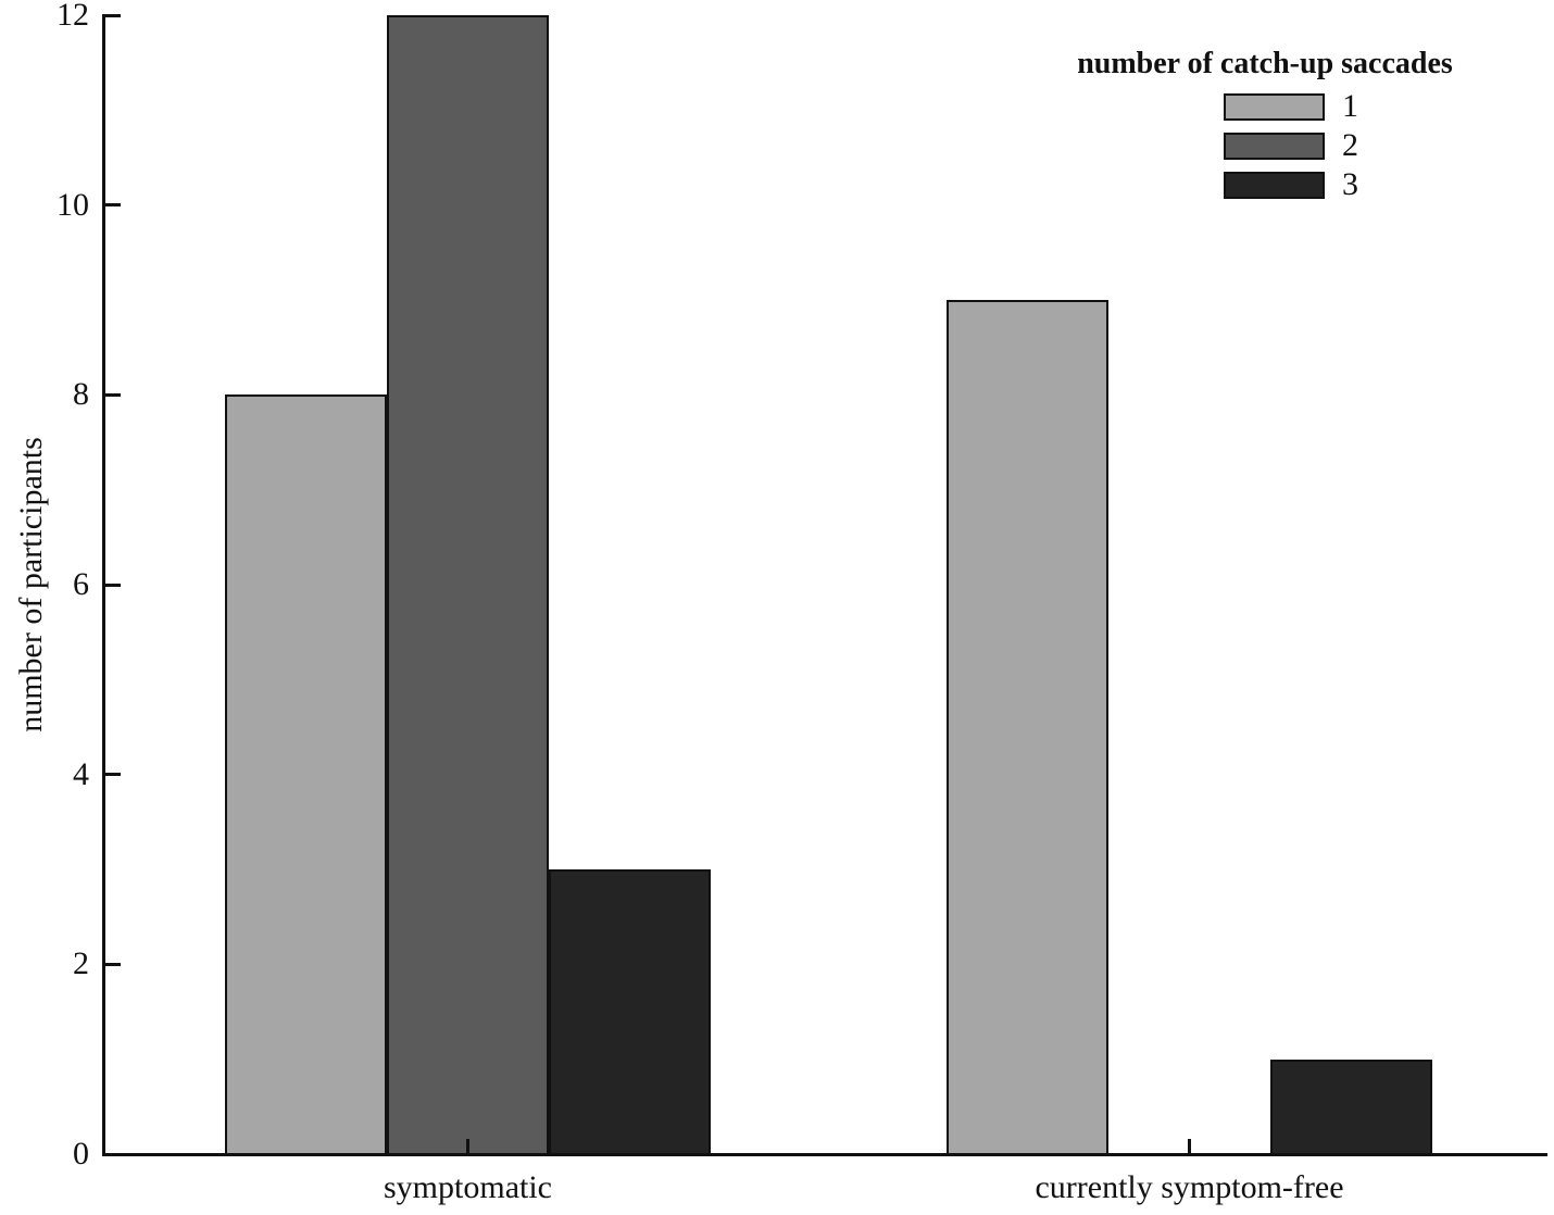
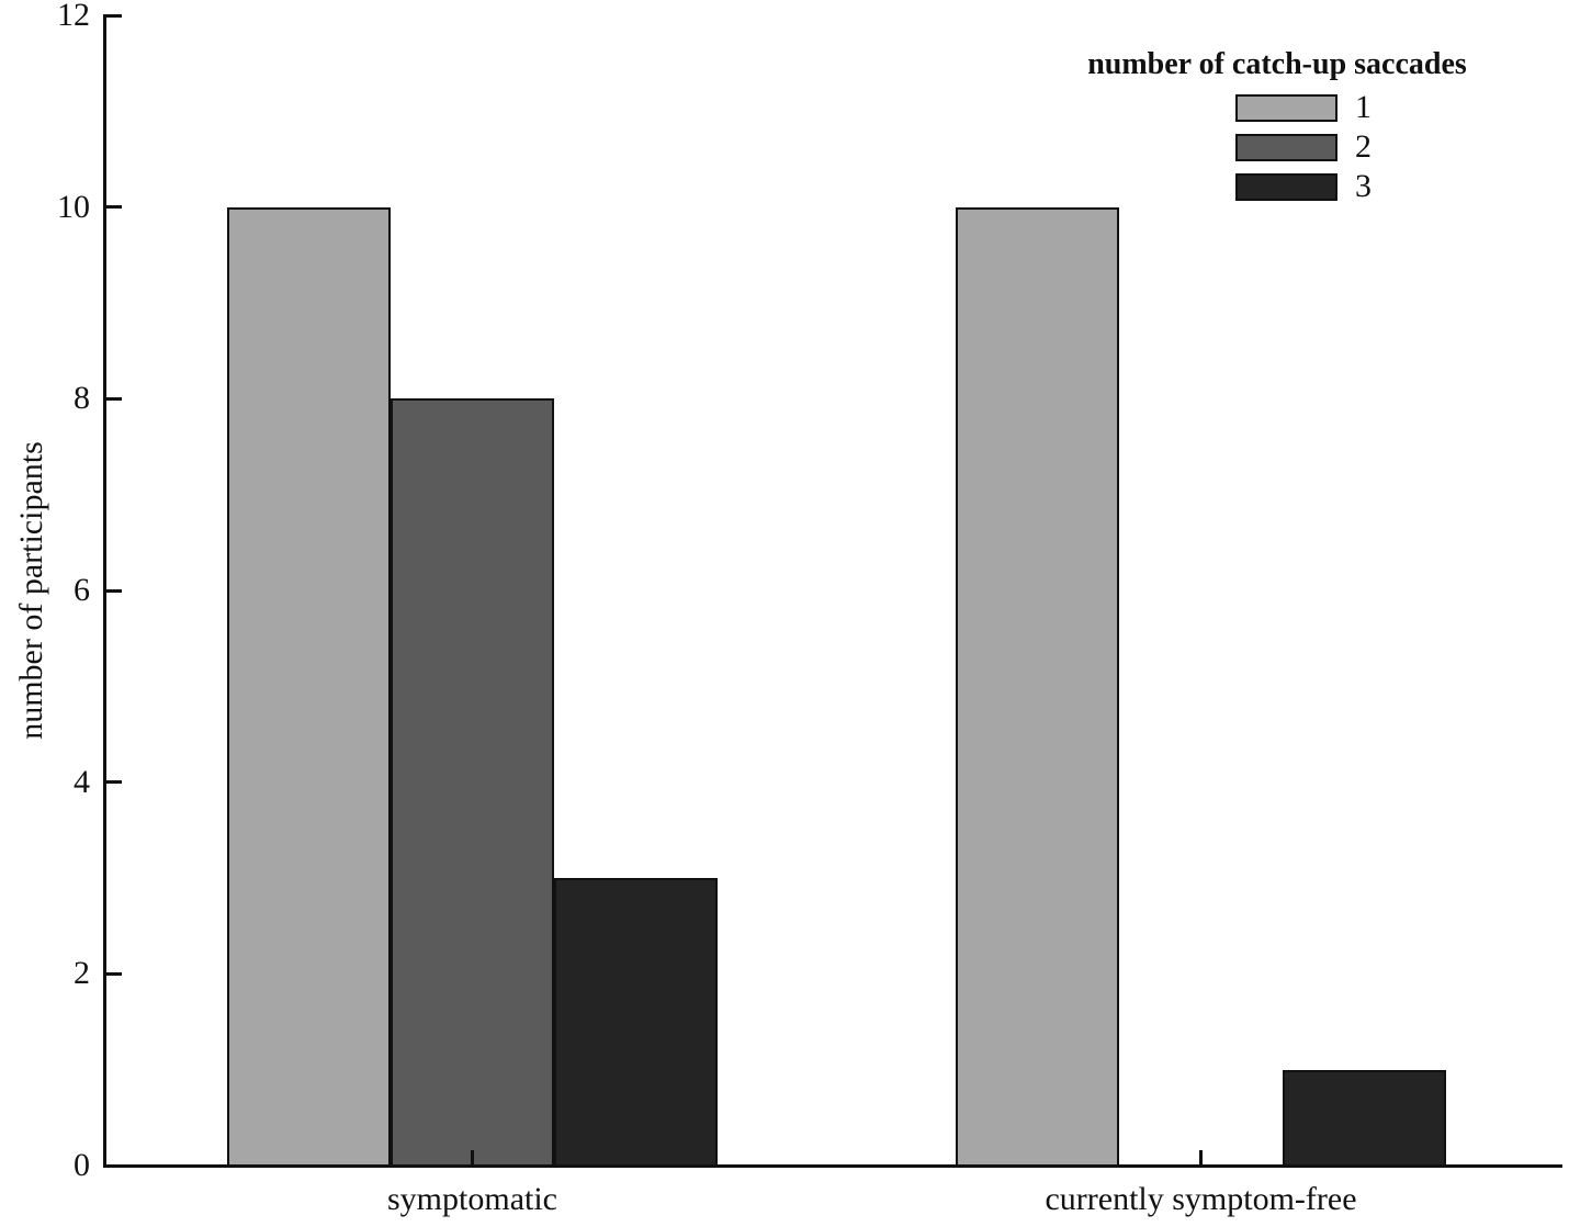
1/symptomatic: 8 -> 10
2/symptomatic: 12 -> 8
1/currently symptom-free: 9 -> 10
